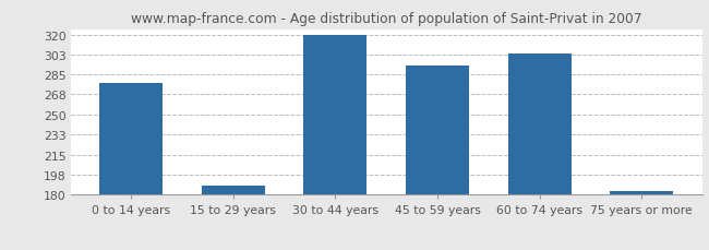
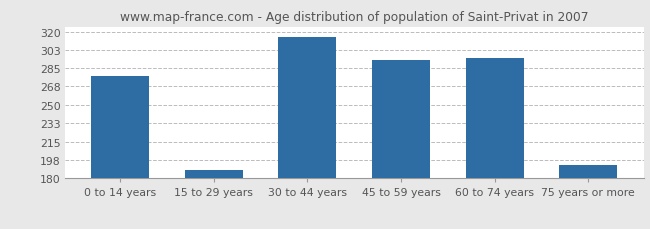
30 to 44 years: 320 -> 315
60 to 74 years: 304 -> 295
75 years or more: 183 -> 193
